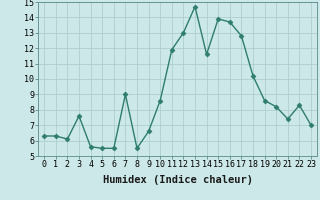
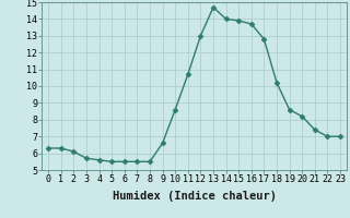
3: 7.6 -> 5.7
7: 9.0 -> 5.5
11: 11.9 -> 10.7
14: 11.6 -> 14.0
22: 8.3 -> 7.0
